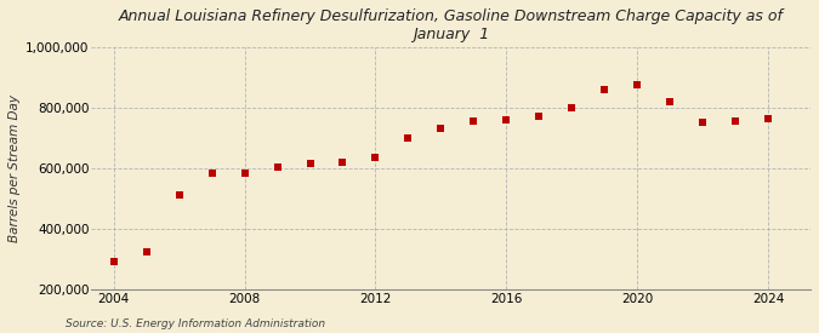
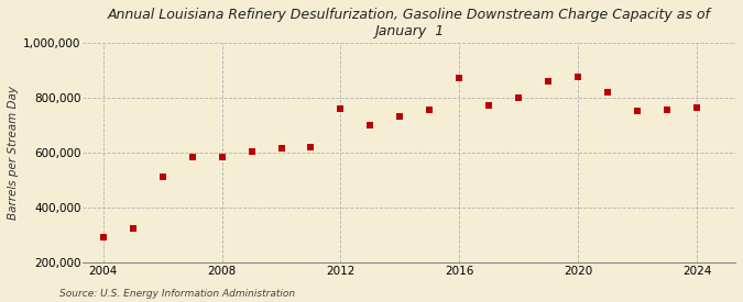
2012: 635,000 -> 760,000
2016: 760,000 -> 870,000
